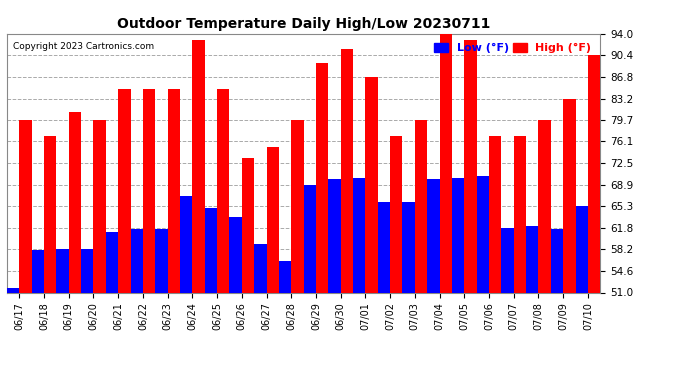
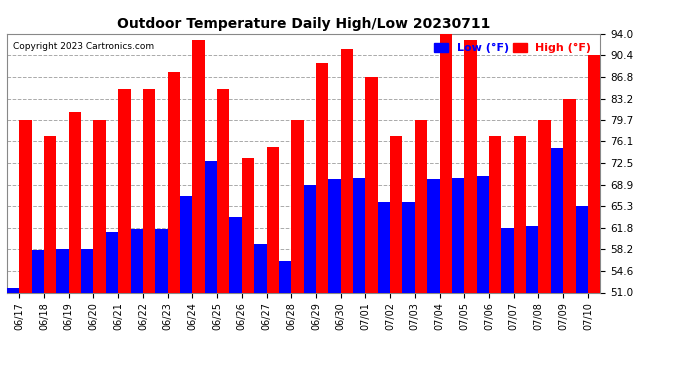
High (°F)/06/23: 84.9 -> 87.6
Low (°F)/06/25: 65.1 -> 72.8
Low (°F)/07/09: 61.5 -> 75.0
